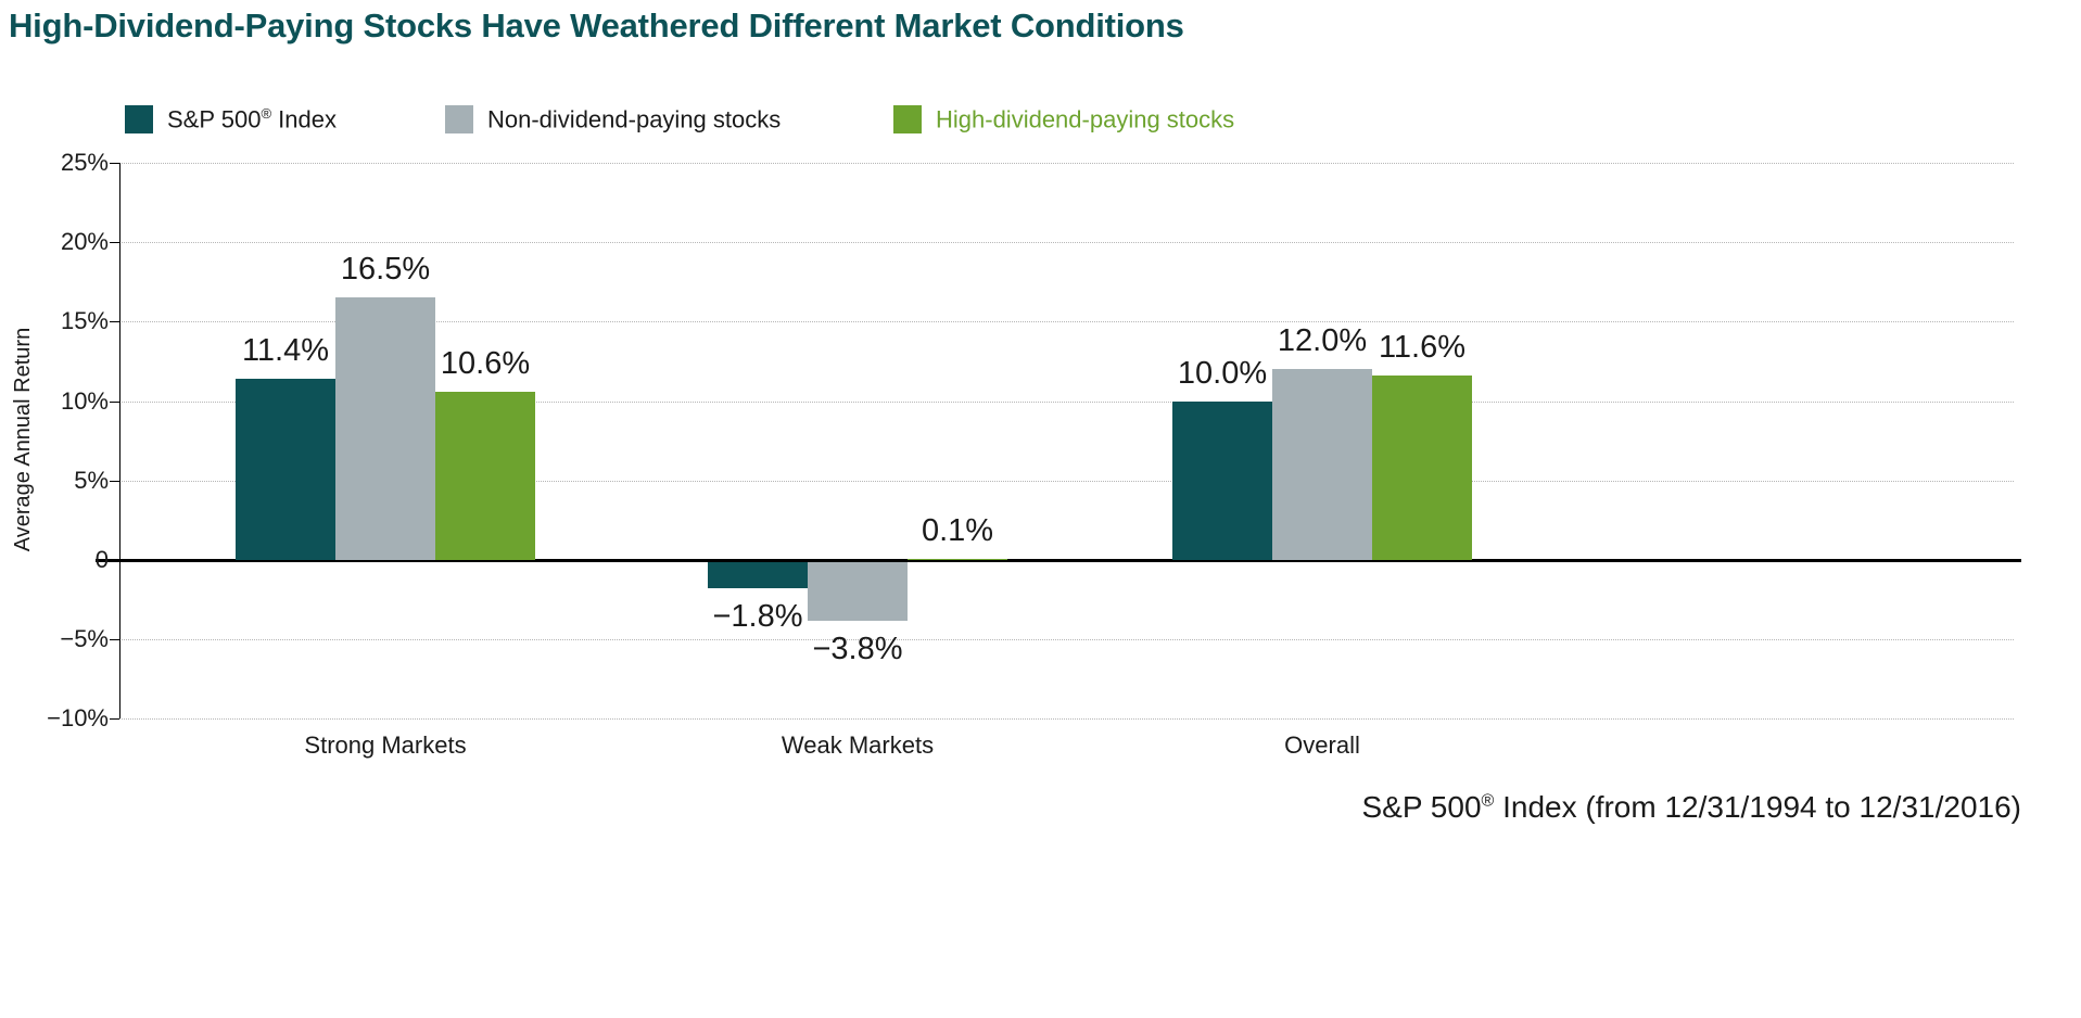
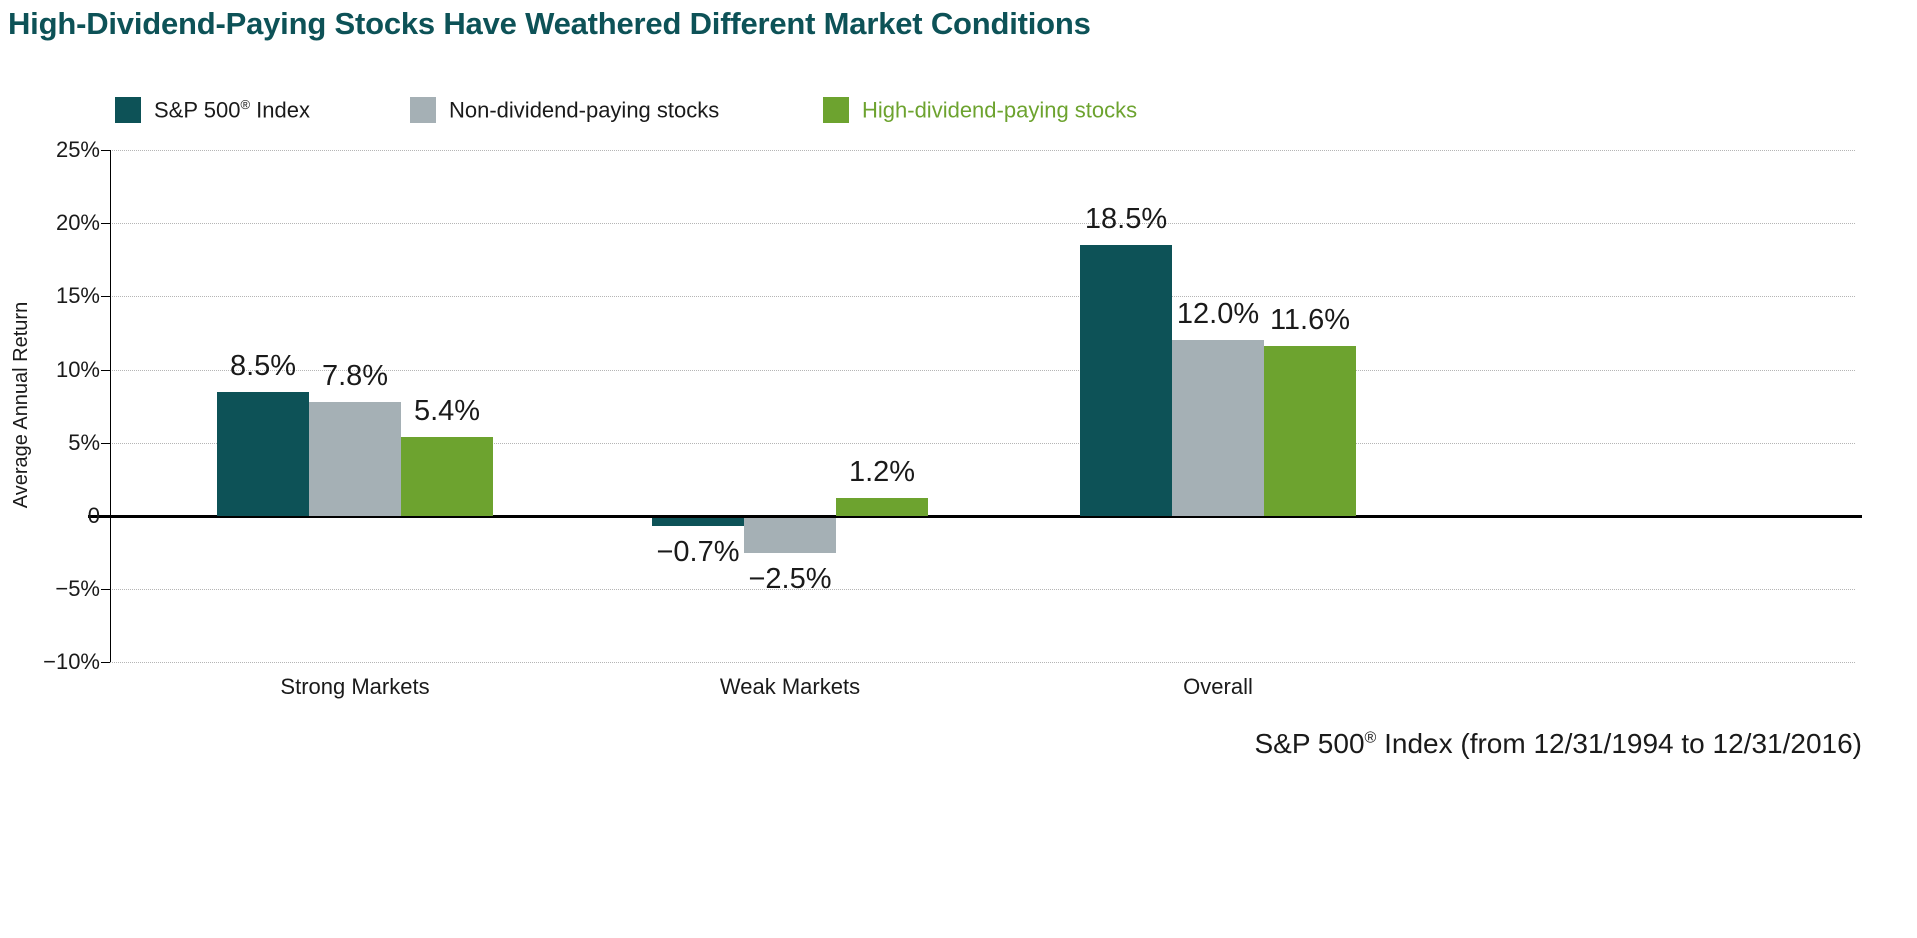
S&P 500® Index/Strong Markets: 11.4% -> 8.5%
Non-dividend-paying stocks/Strong Markets: 16.5% -> 7.8%
High-dividend-paying stocks/Strong Markets: 10.6% -> 5.4%
S&P 500® Index/Weak Markets: −1.8% -> −0.7%
Non-dividend-paying stocks/Weak Markets: −3.8% -> −2.5%
High-dividend-paying stocks/Weak Markets: 0.1% -> 1.2%
S&P 500® Index/Overall: 10.0% -> 18.5%
